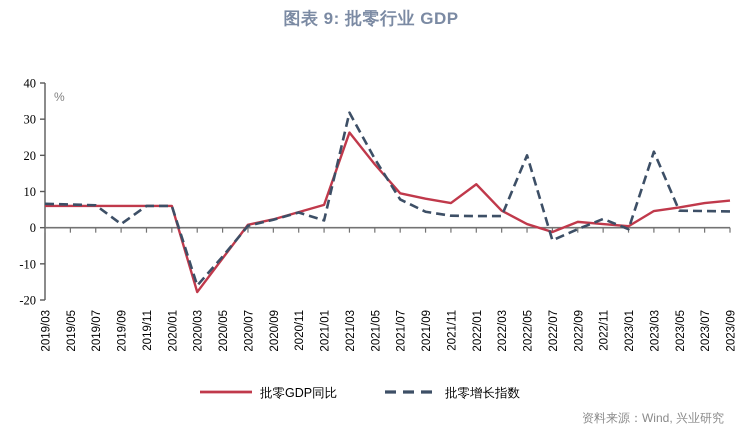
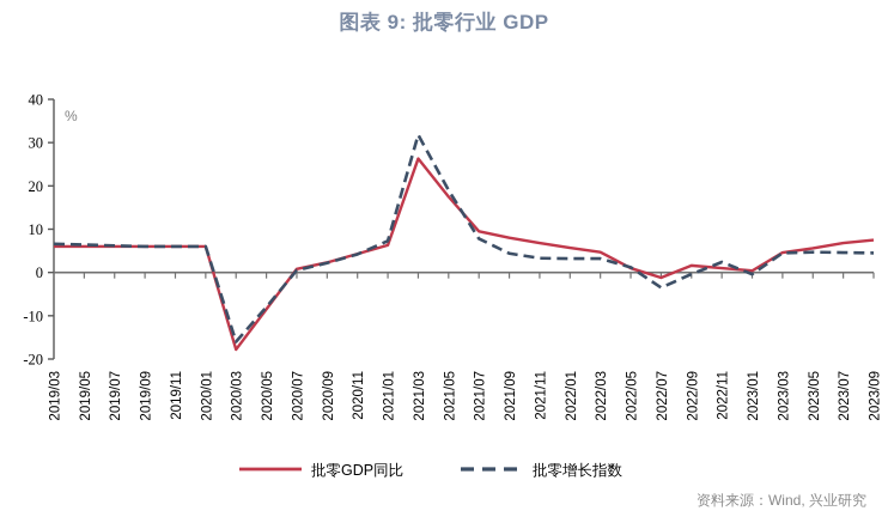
批零增长指数/2019/09: 1 -> 6
批零增长指数/2021/01: 2 -> 7
批零GDP同比/2022/01: 12 -> 6
批零增长指数/2022/05: 20 -> 1
批零增长指数/2023/03: 21 -> 4
